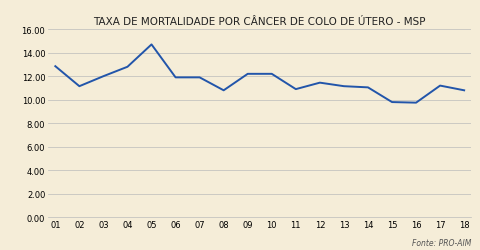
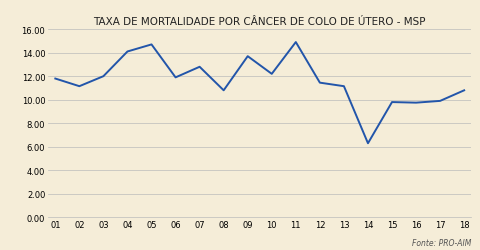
01: 12.8 -> 11.8
04: 12.8 -> 14.1
07: 11.9 -> 12.8
09: 12.2 -> 13.7
11: 10.9 -> 14.9
14: 11.1 -> 6.3
17: 11.2 -> 9.9
